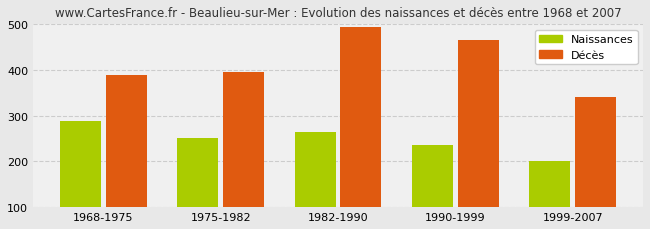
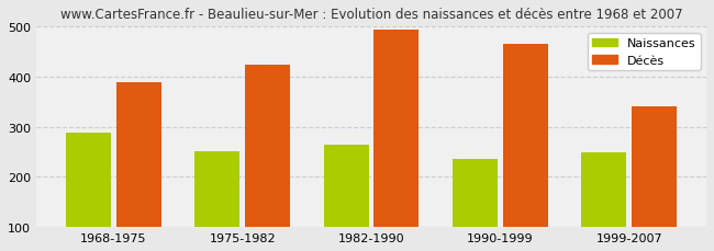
Décès/1975-1982: 396 -> 425
Naissances/1999-2007: 200 -> 250
